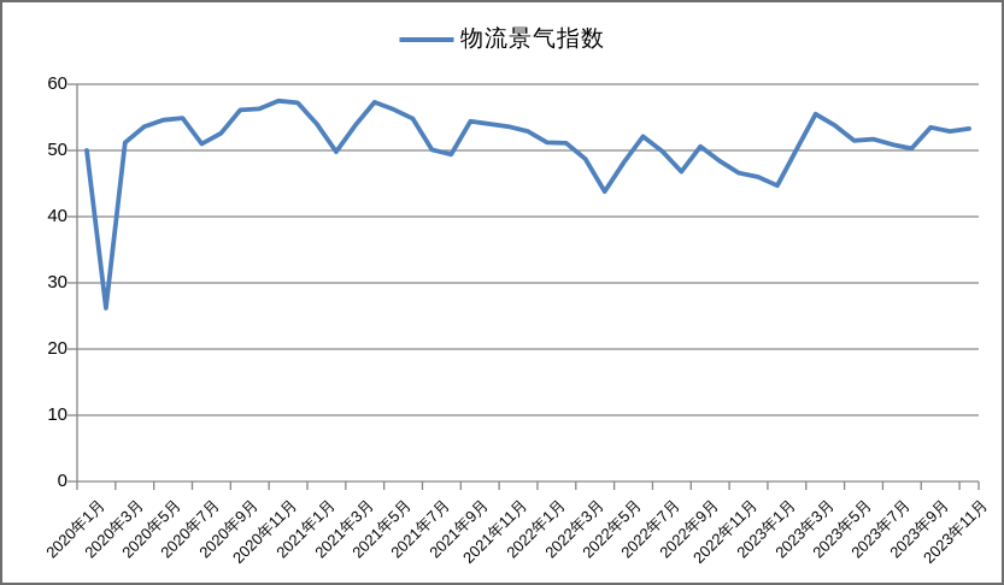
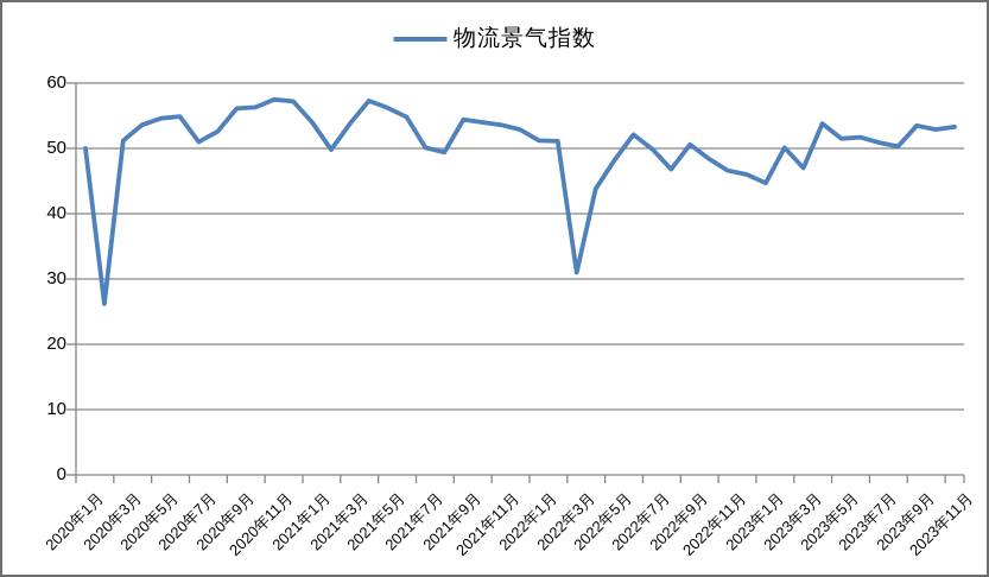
2022年3月: 49 -> 31
2023年3月: 56 -> 47
